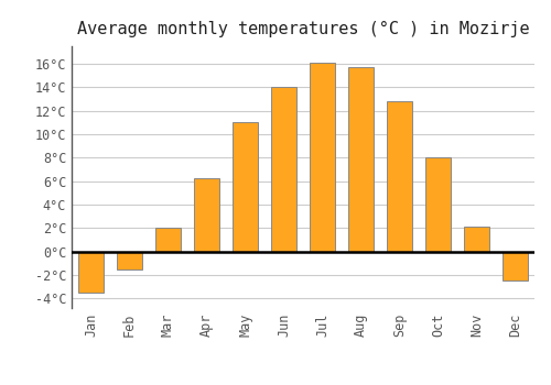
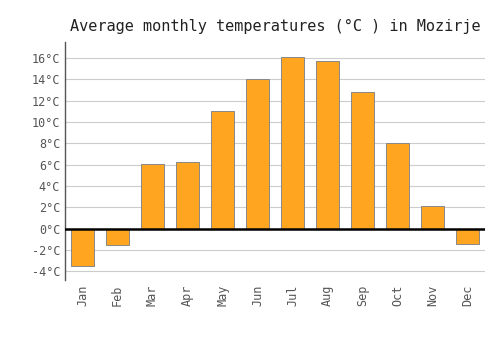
Mar: 2.0°C -> 6.1°C
Dec: -2.5°C -> -1.4°C
